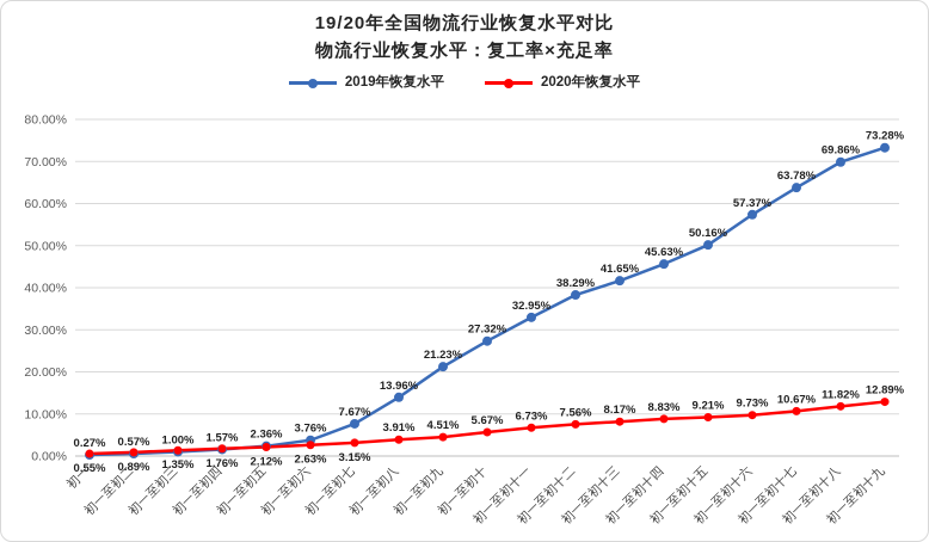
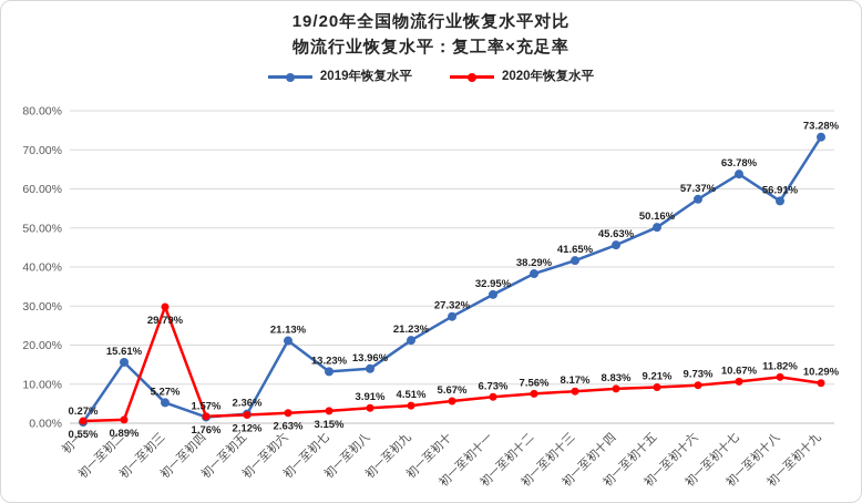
2019年恢复水平/初一至初二: 0.57% -> 15.61%
2019年恢复水平/初一至初三: 1.00% -> 5.27%
2020年恢复水平/初一至初三: 1.35% -> 29.79%
2019年恢复水平/初一至初六: 3.76% -> 21.13%
2019年恢复水平/初一至初七: 7.67% -> 13.23%
2019年恢复水平/初一至初十八: 69.86% -> 56.91%
2020年恢复水平/初一至初十九: 12.89% -> 10.29%
